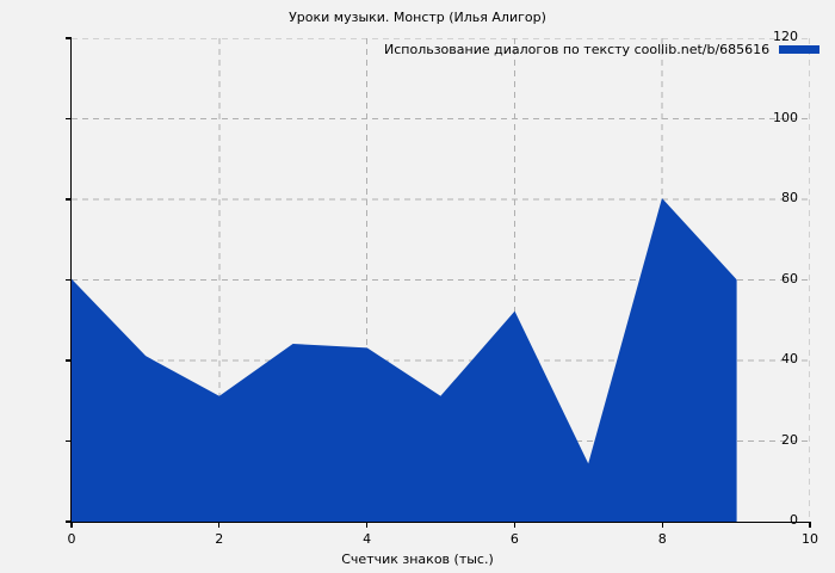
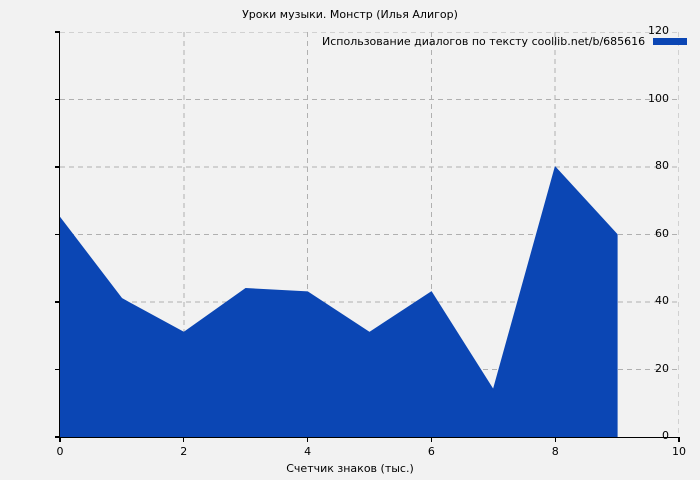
0: 60 -> 65
6: 52 -> 43
